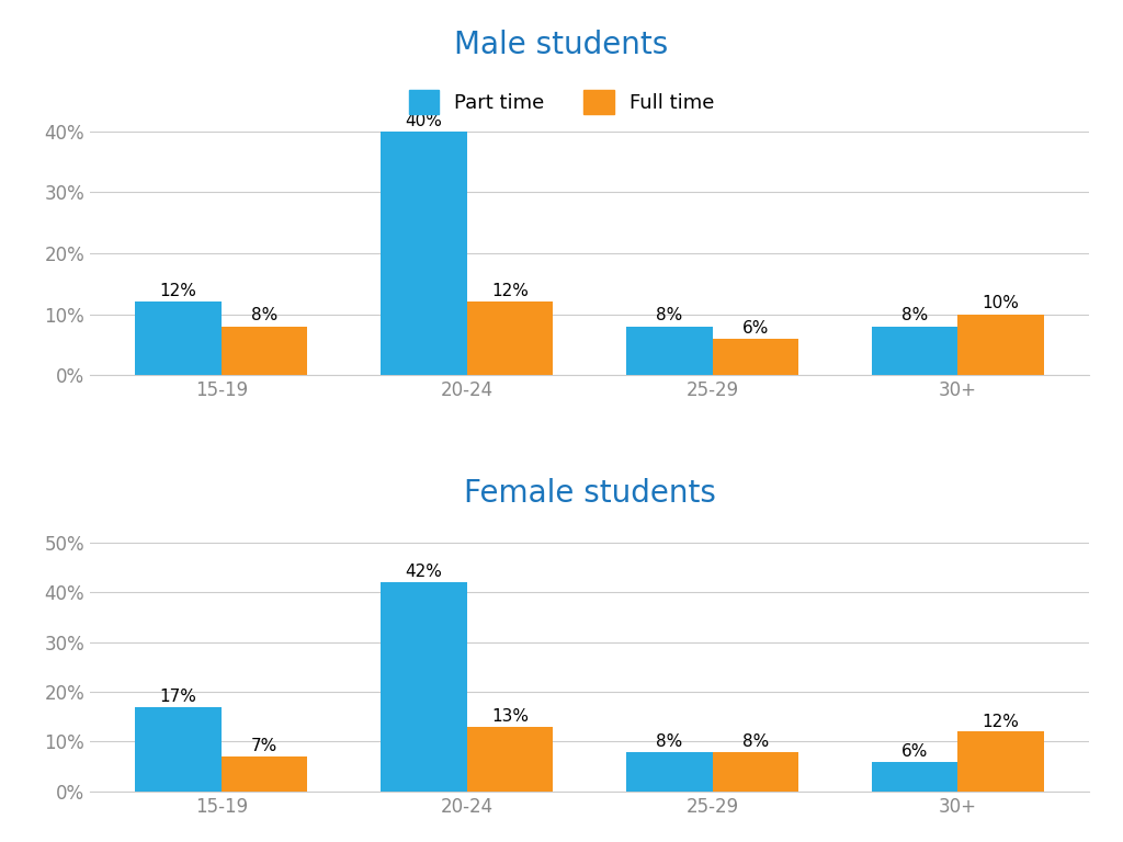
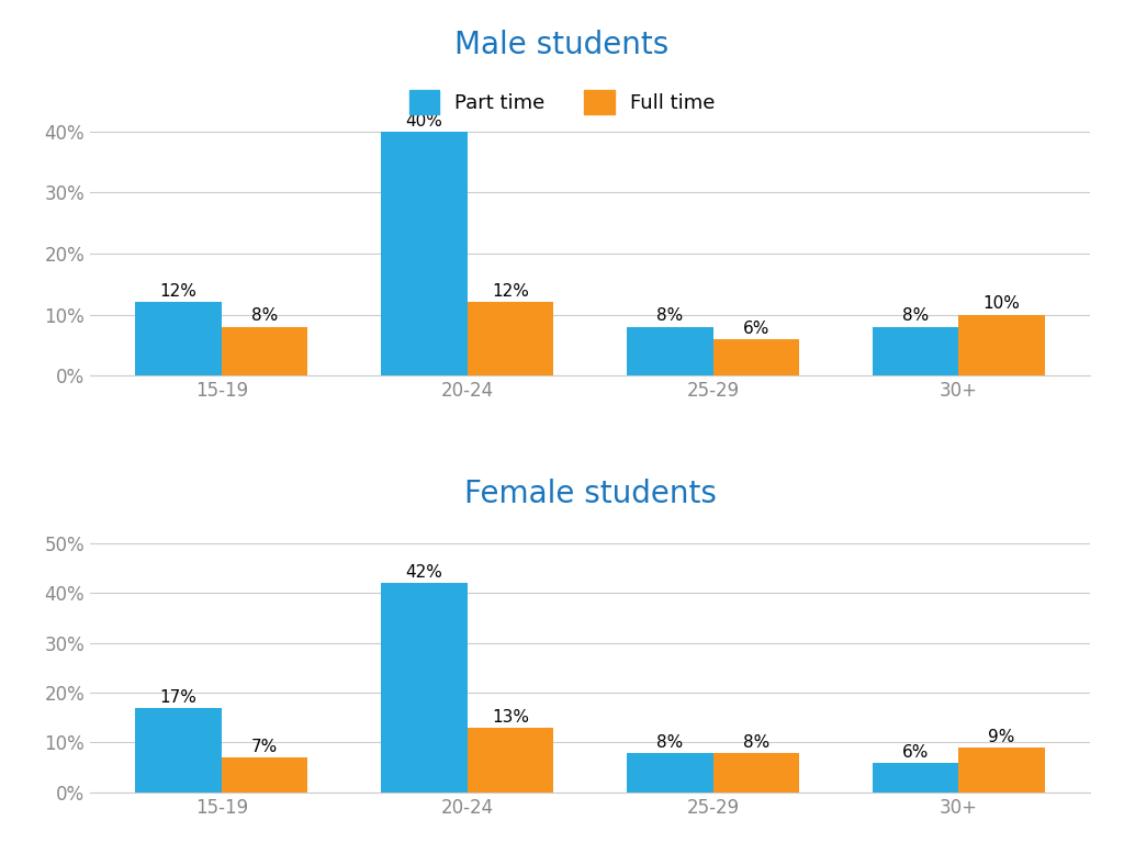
Female students/Full time/30+: 12% -> 9%
